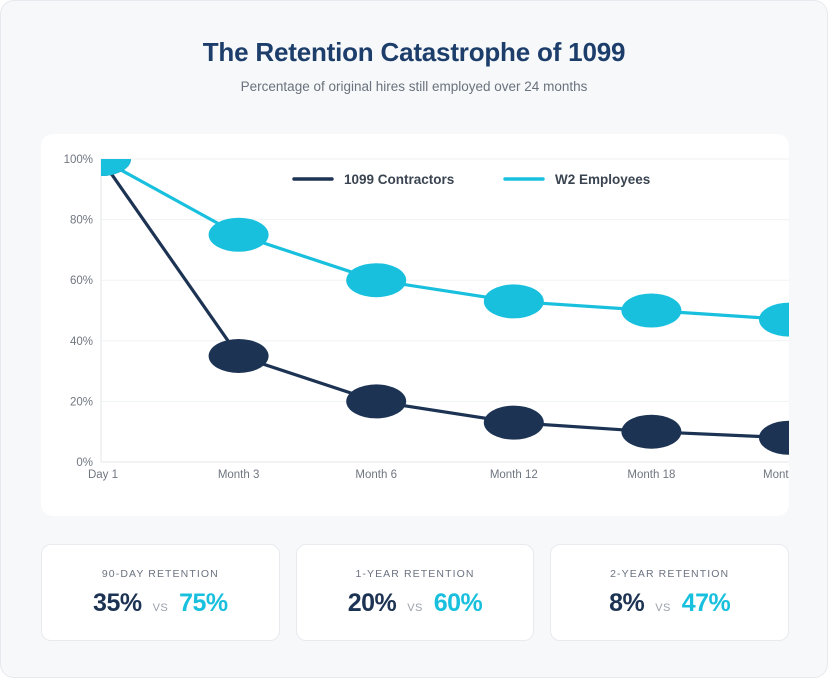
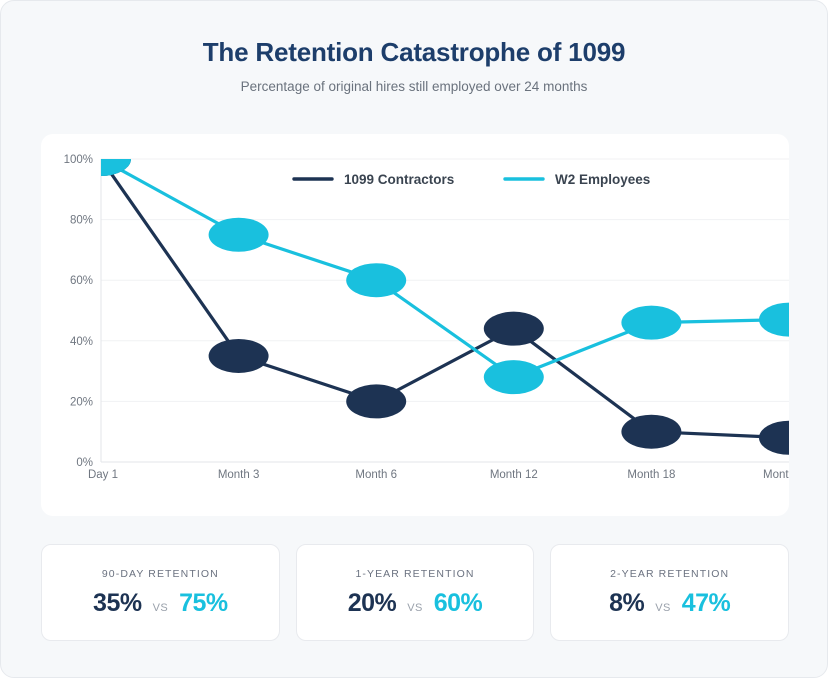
1099 Contractors/Month 12: 13% -> 44%
W2 Employees/Month 12: 53% -> 28%
W2 Employees/Month 18: 50% -> 46%
